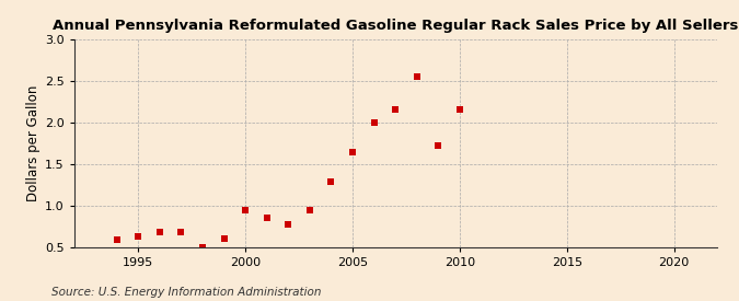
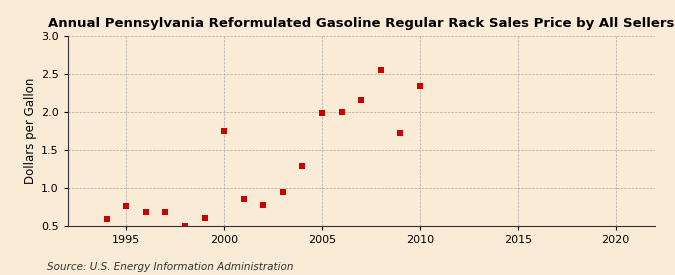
1995: 0.62 -> 0.76
2000: 0.94 -> 1.74
2005: 1.64 -> 1.98
2010: 2.15 -> 2.34
